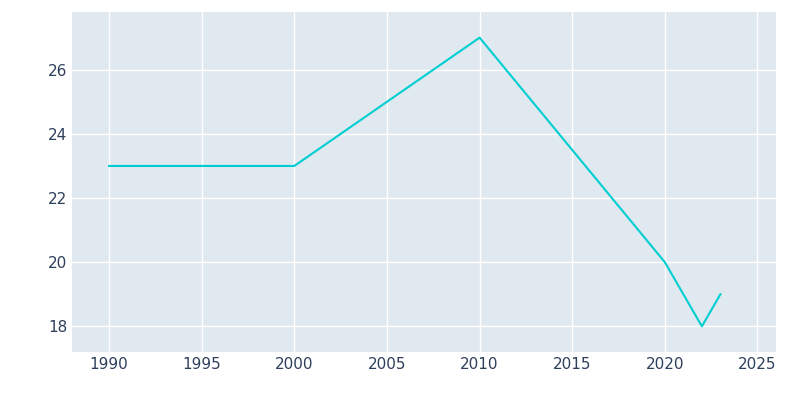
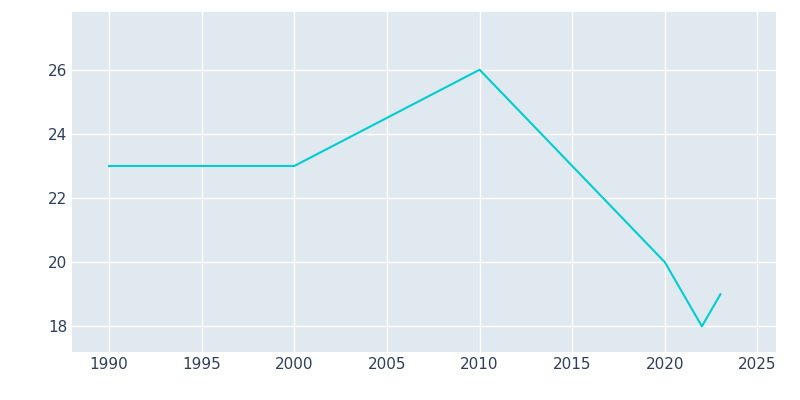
2010: 27 -> 26
